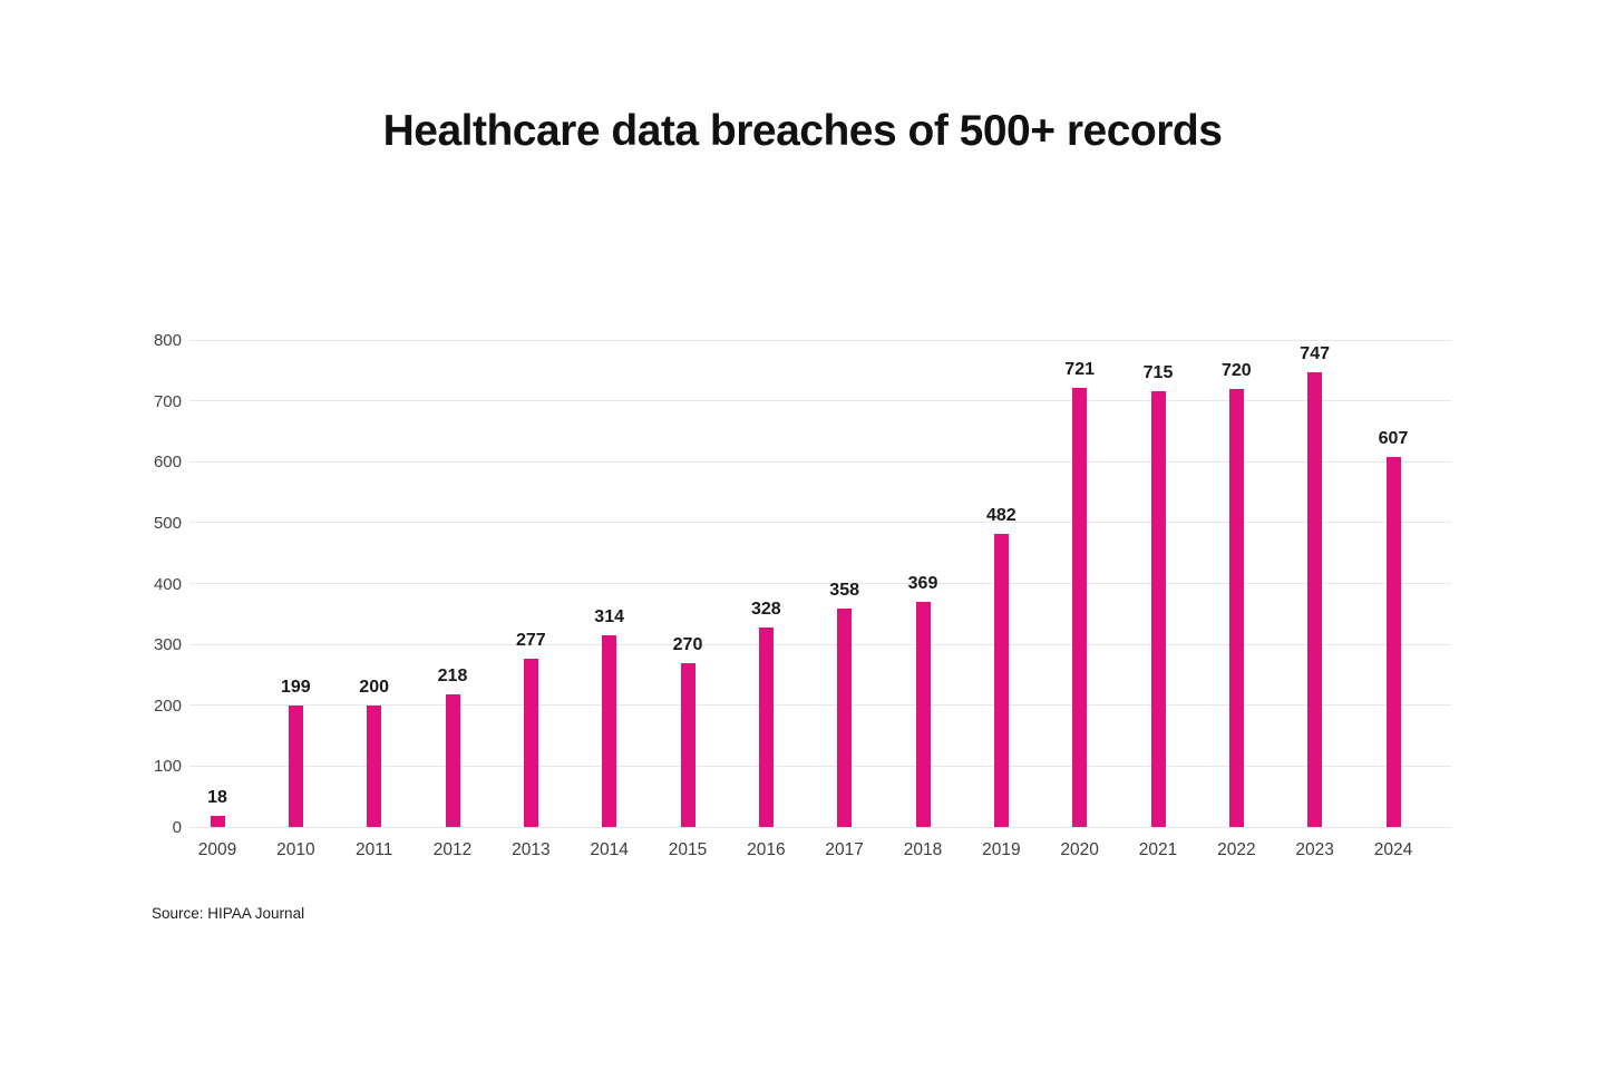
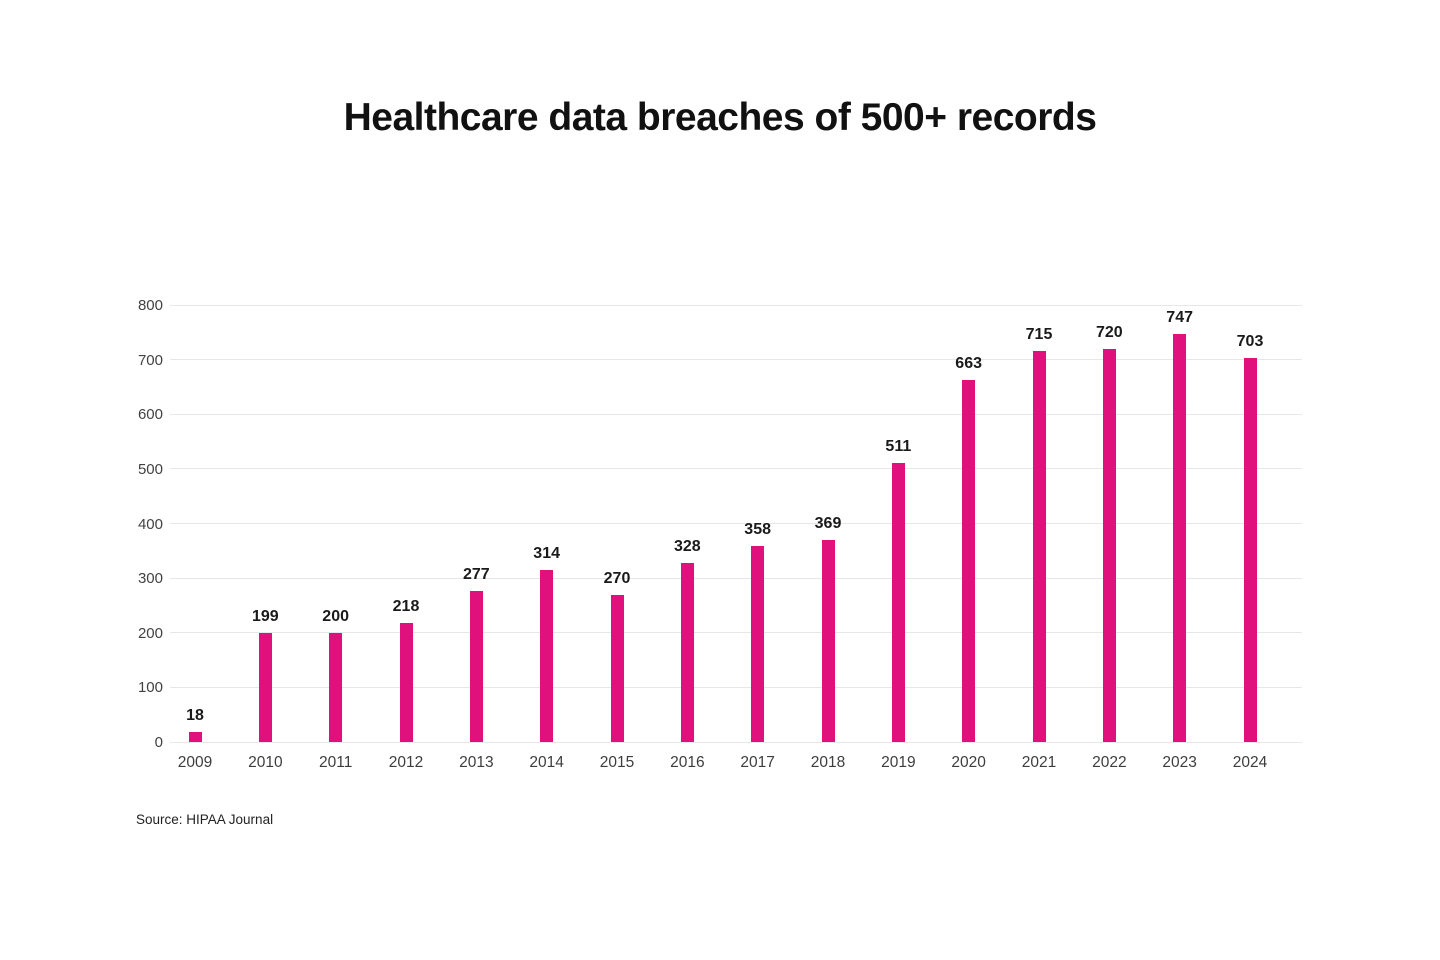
2019: 482 -> 511
2020: 721 -> 663
2024: 607 -> 703
